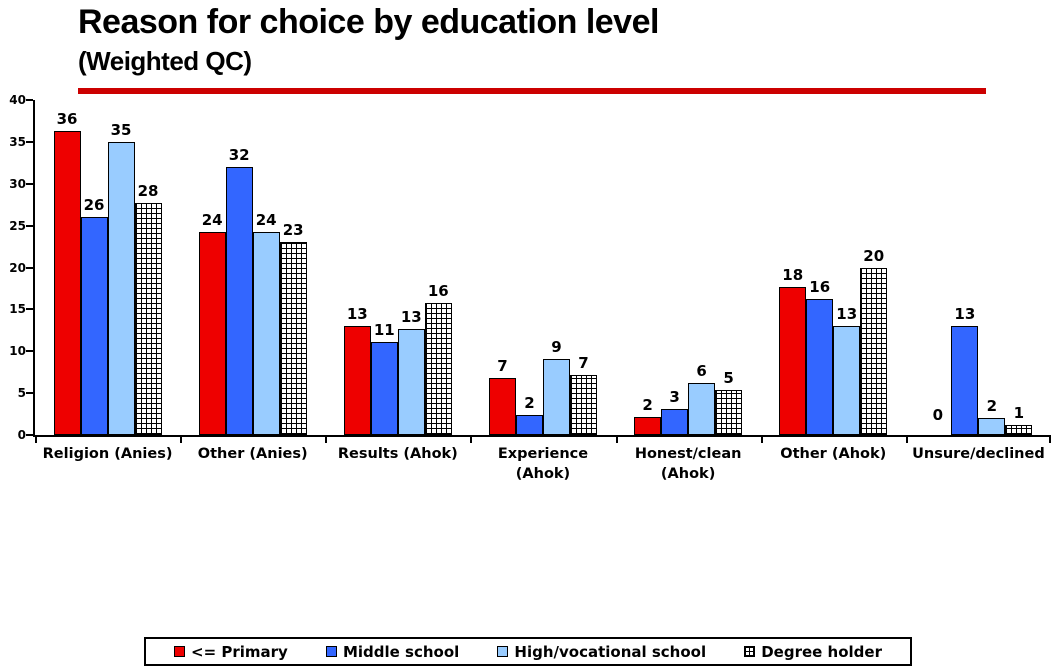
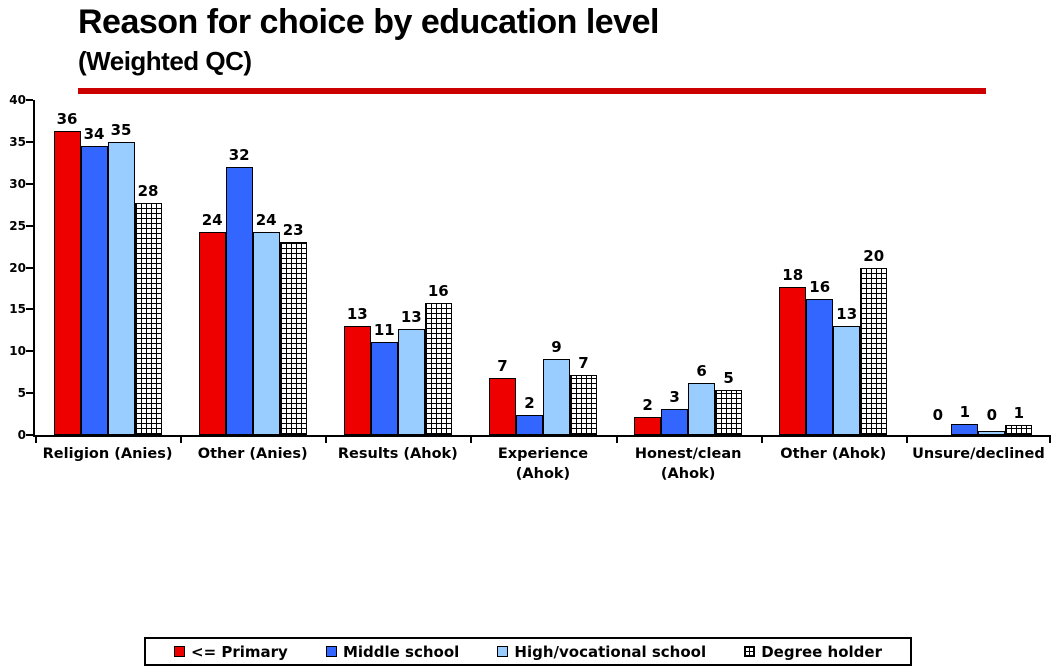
Middle school/Religion (Anies): 26 -> 34
Middle school/Unsure/declined: 13 -> 1
High/vocational school/Unsure/declined: 2 -> 0
